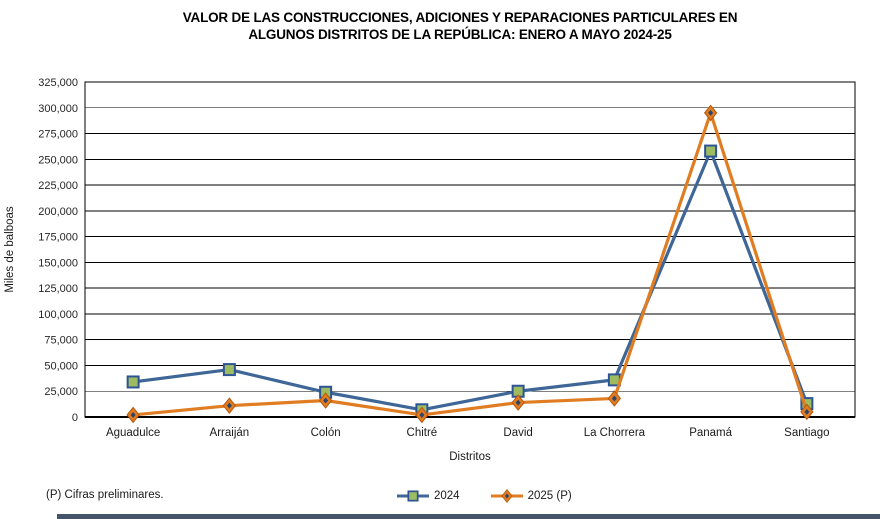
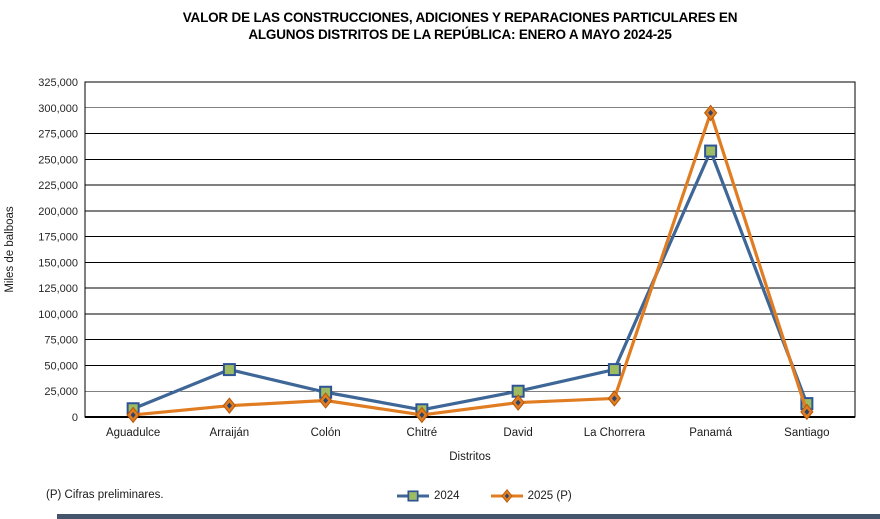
2024/Aguadulce: 34000 -> 8000
2024/La Chorrera: 36000 -> 46000
